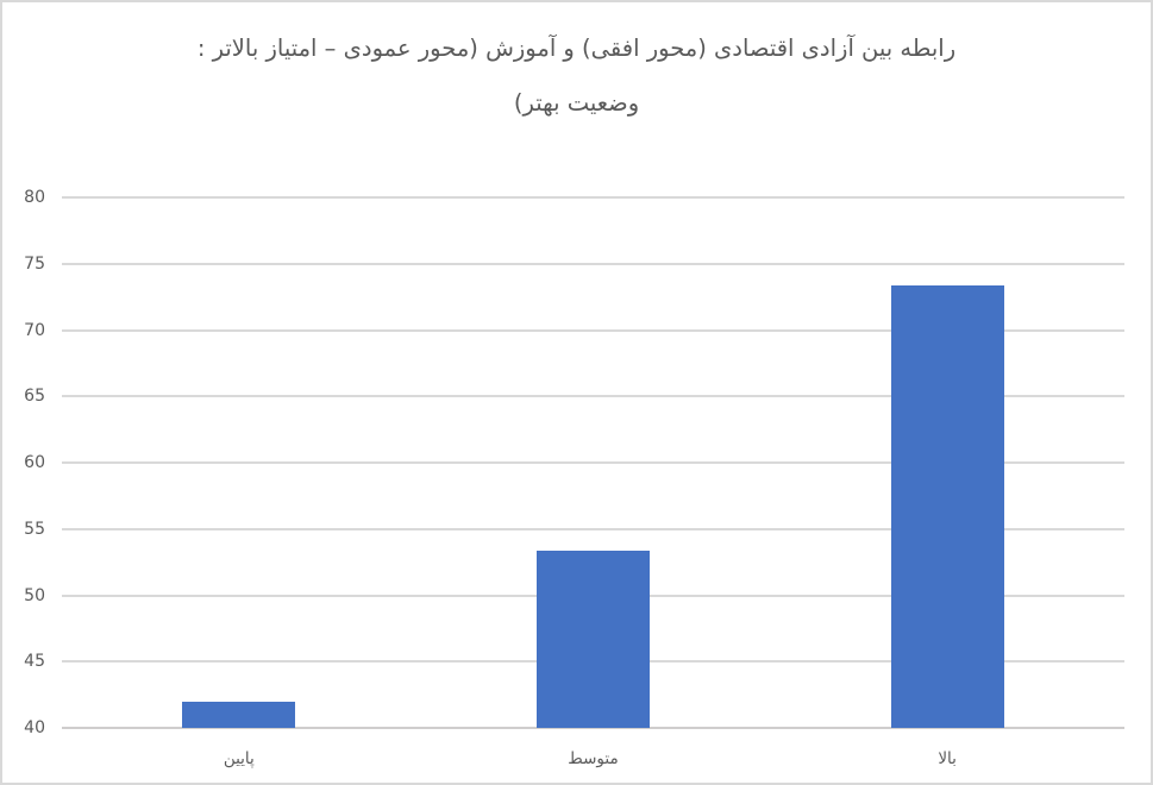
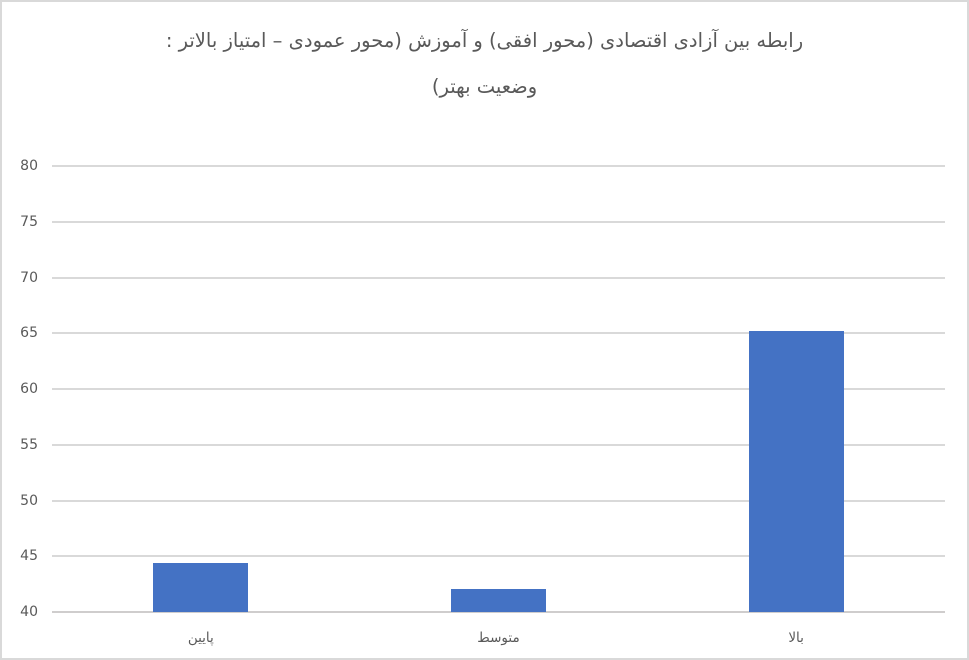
پایین: 42.0 -> 44.4
متوسط: 53.4 -> 42.1
بالا: 73.4 -> 65.2
